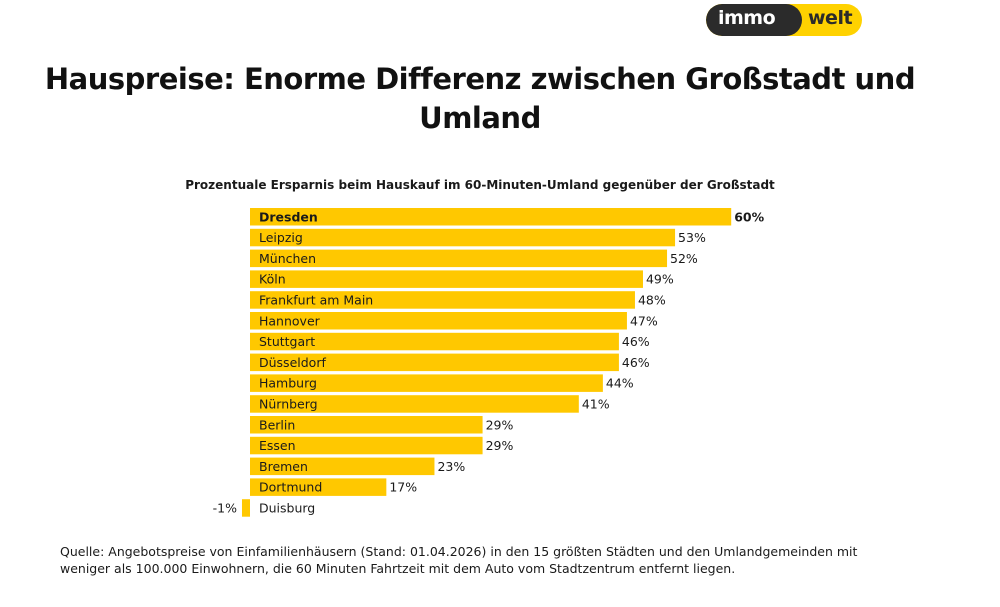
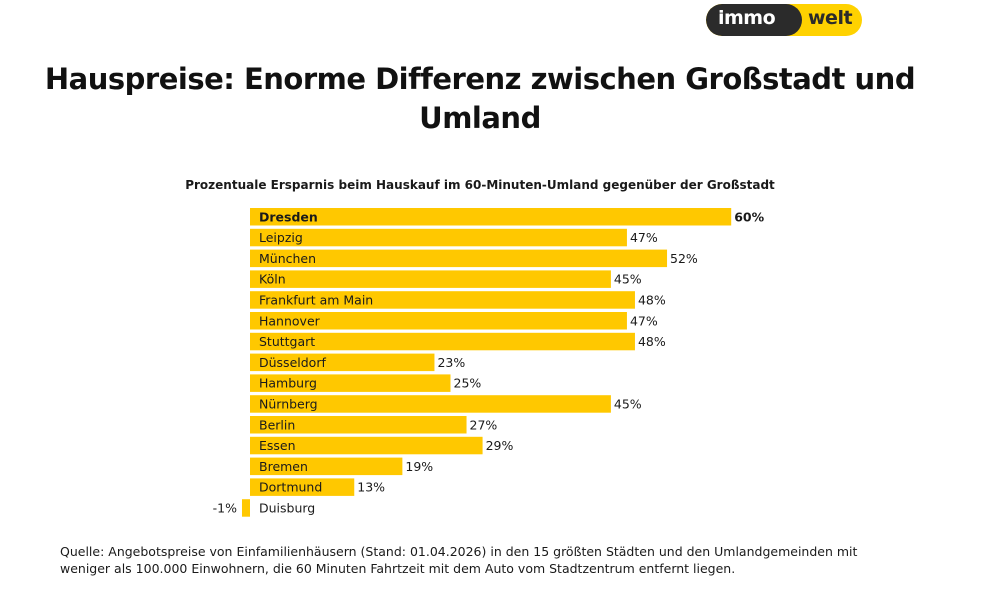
Leipzig: 53% -> 47%
Köln: 49% -> 45%
Stuttgart: 46% -> 48%
Düsseldorf: 46% -> 23%
Hamburg: 44% -> 25%
Nürnberg: 41% -> 45%
Berlin: 29% -> 27%
Bremen: 23% -> 19%
Dortmund: 17% -> 13%
